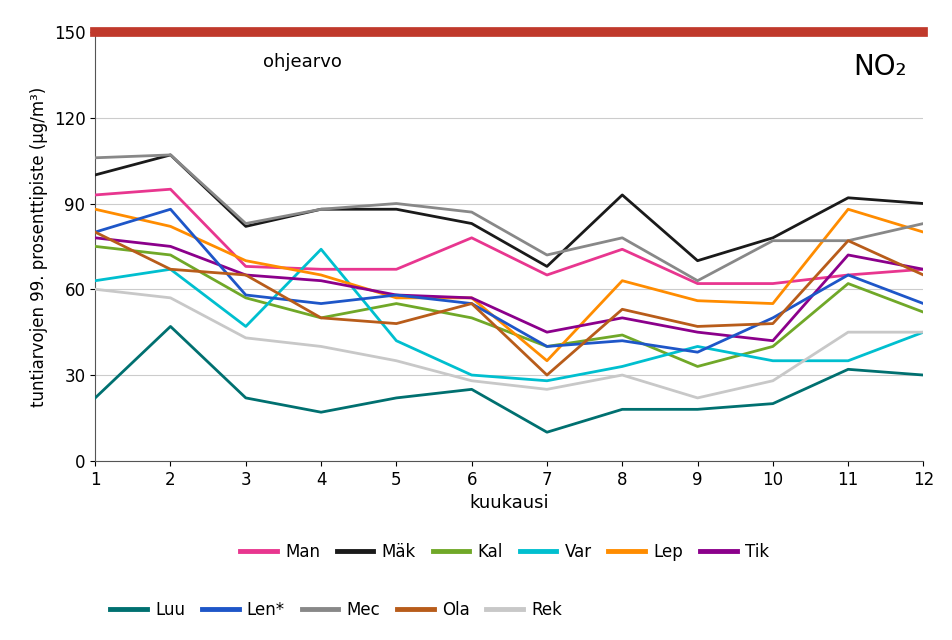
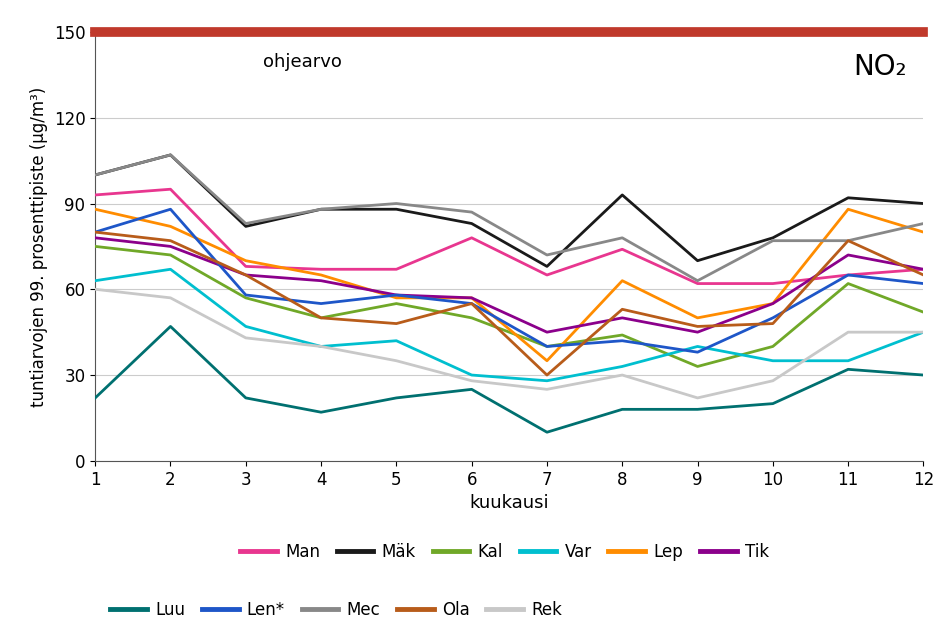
Mec/1: 106 -> 100
Ola/2: 67 -> 77
Var/4: 74 -> 40
Lep/9: 56 -> 50
Tik/10: 42 -> 55
Len*/12: 55 -> 62
